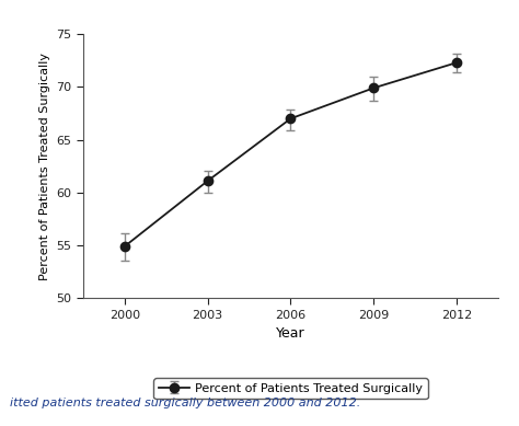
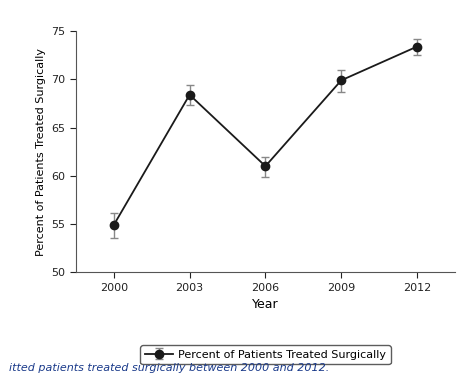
2003: 61.1 -> 68.4
2006: 67.0 -> 61.0
2012: 72.3 -> 73.4
